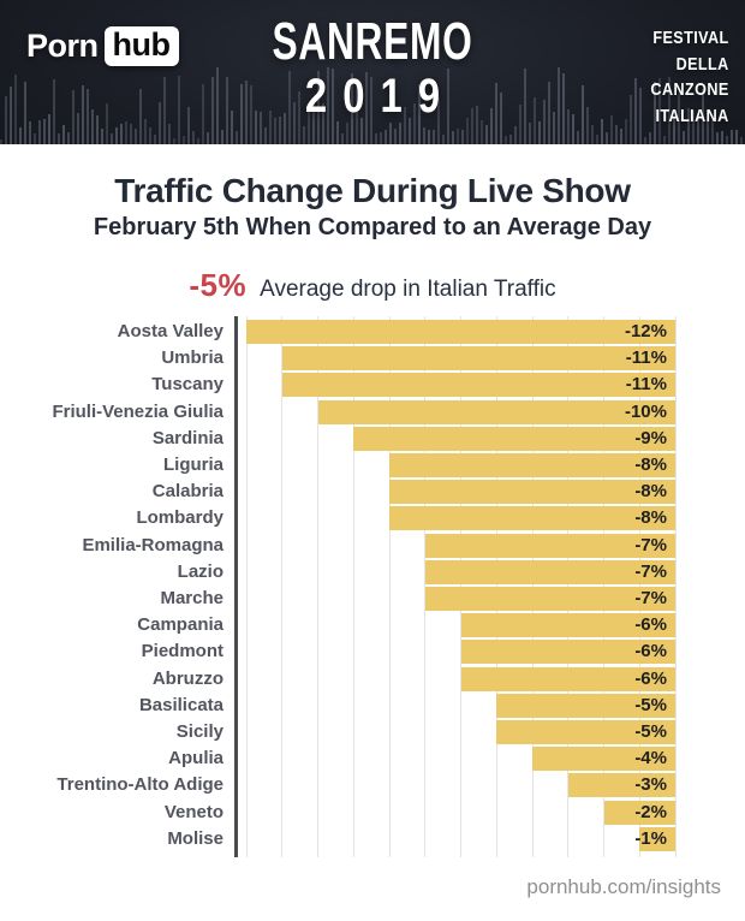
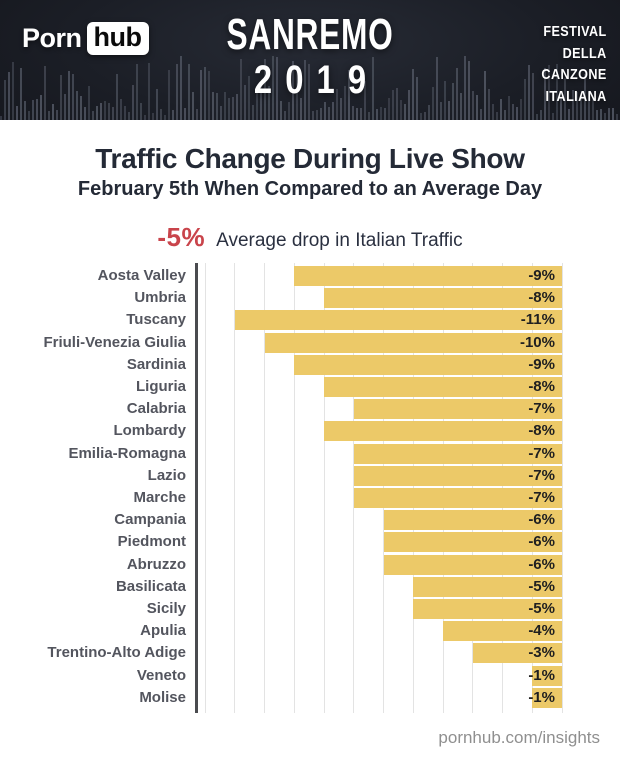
Aosta Valley: -12% -> -9%
Umbria: -11% -> -8%
Calabria: -8% -> -7%
Veneto: -2% -> -1%
